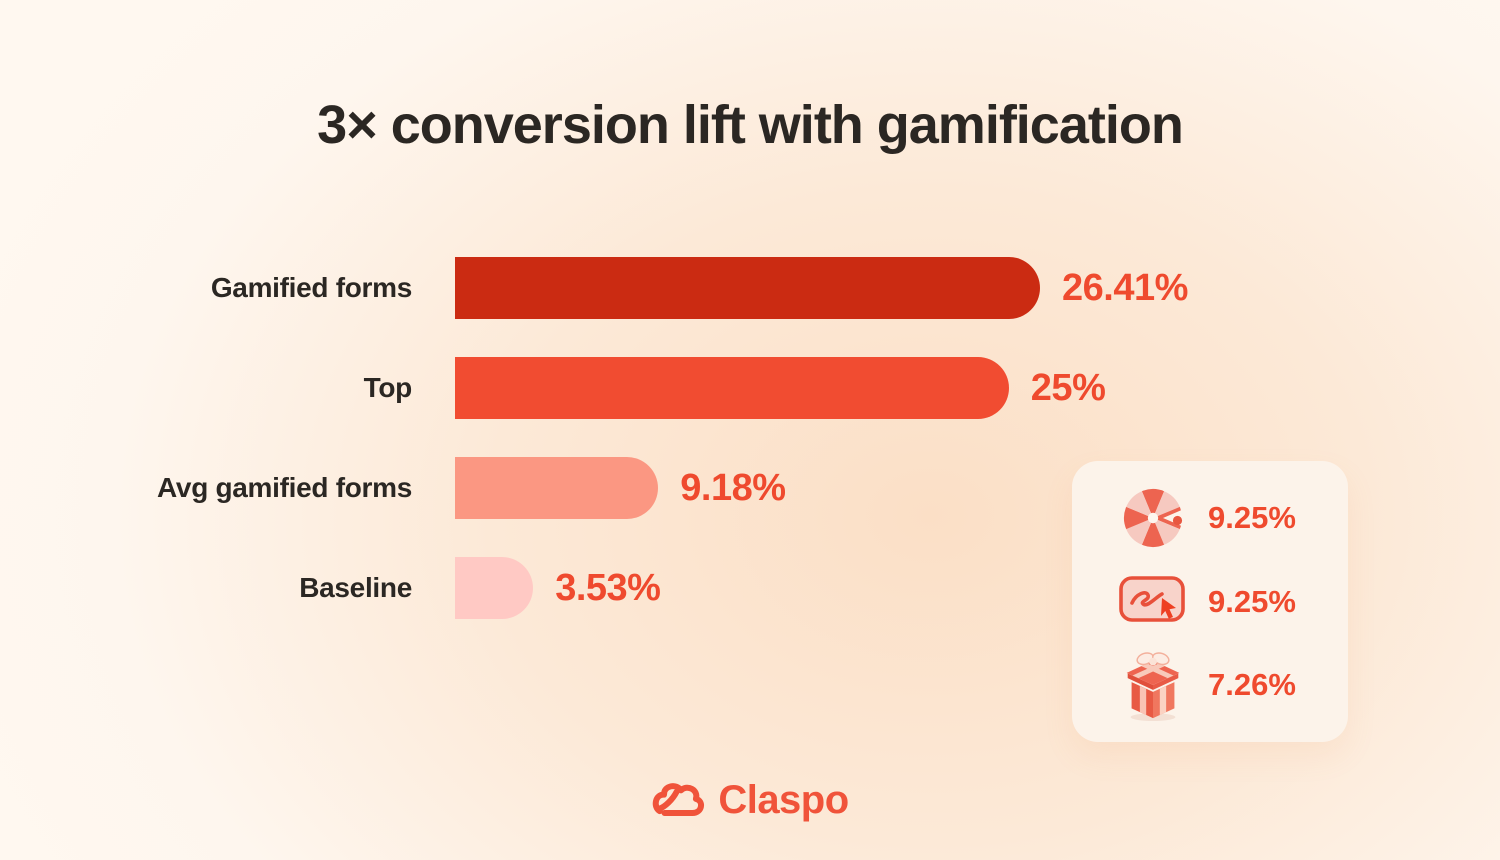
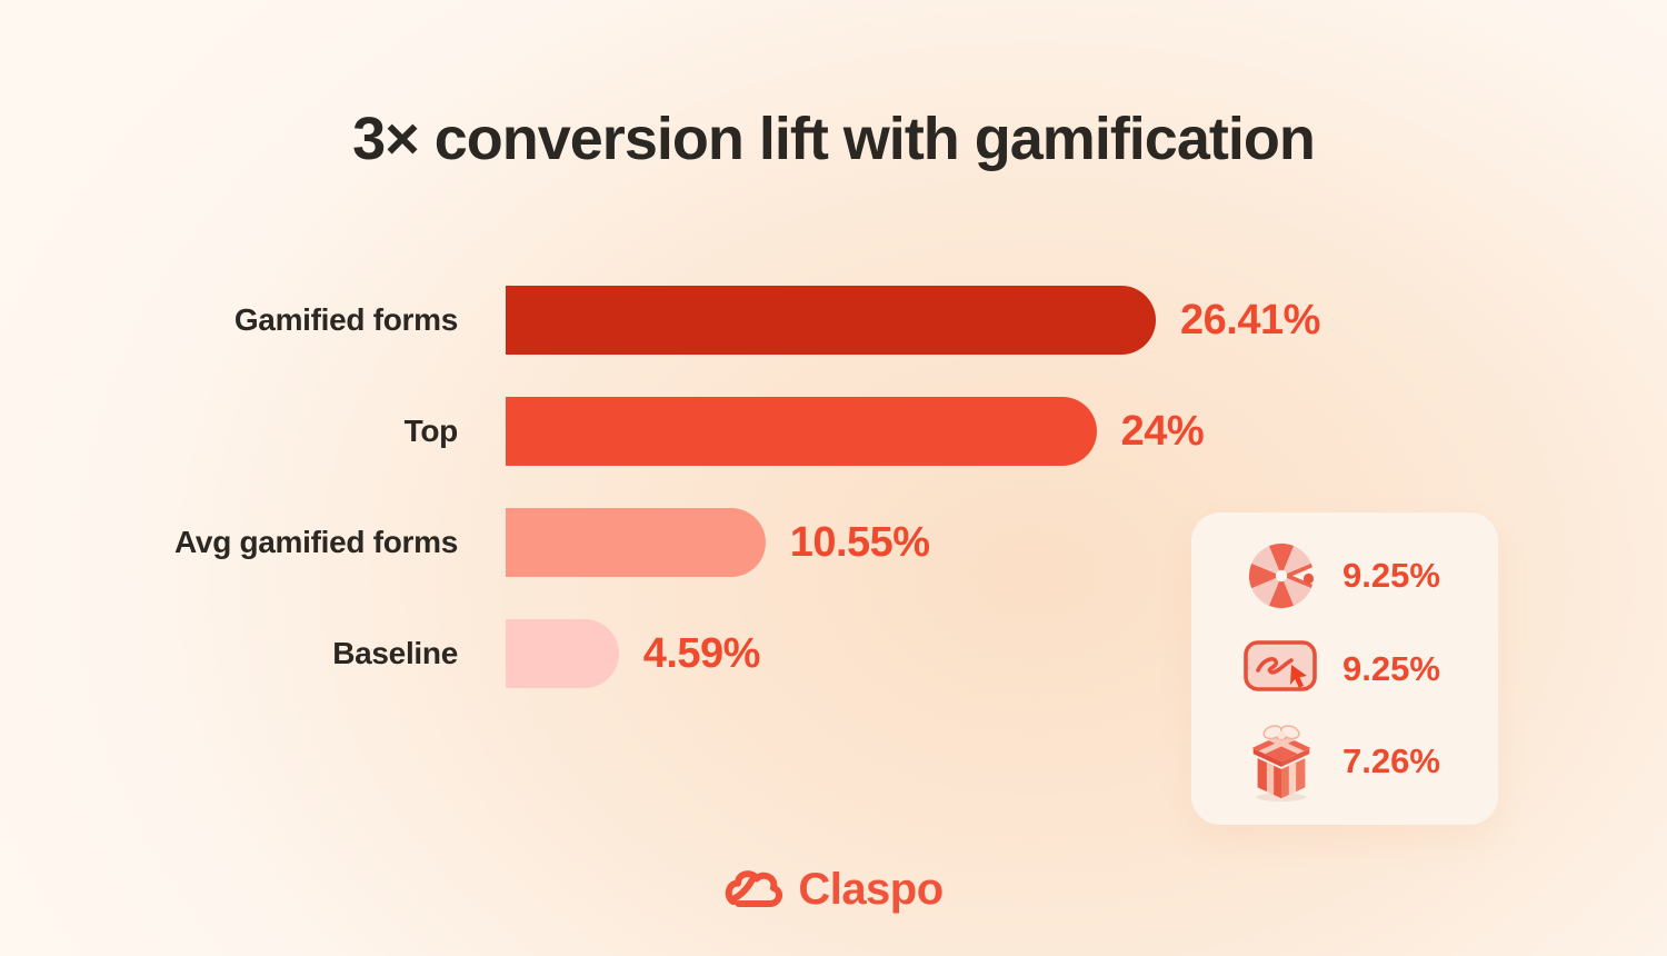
Top: 25% -> 24%
Avg gamified forms: 9.18% -> 10.55%
Baseline: 3.53% -> 4.59%
